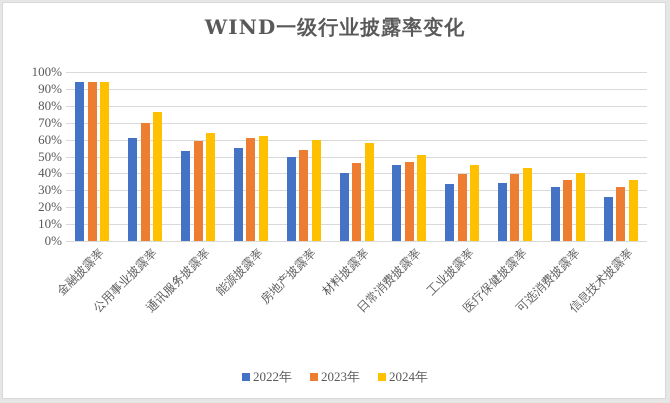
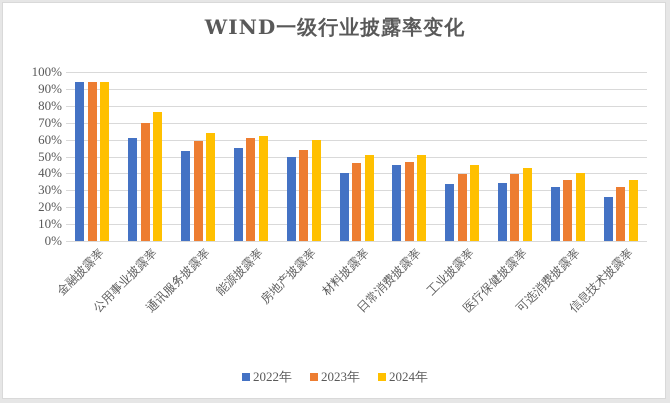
2024年/材料披露率: 58% -> 51%
